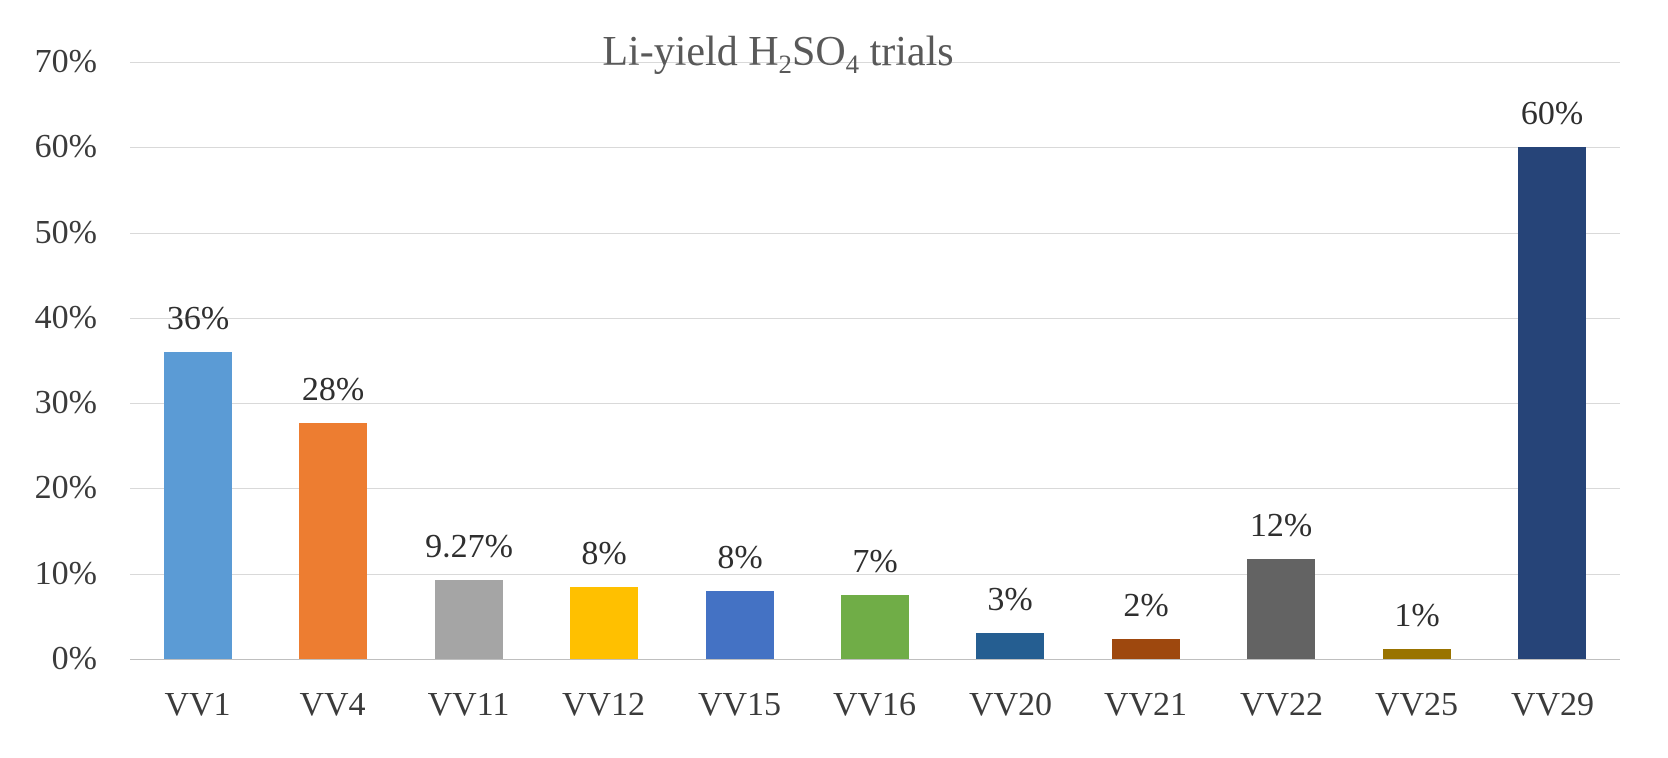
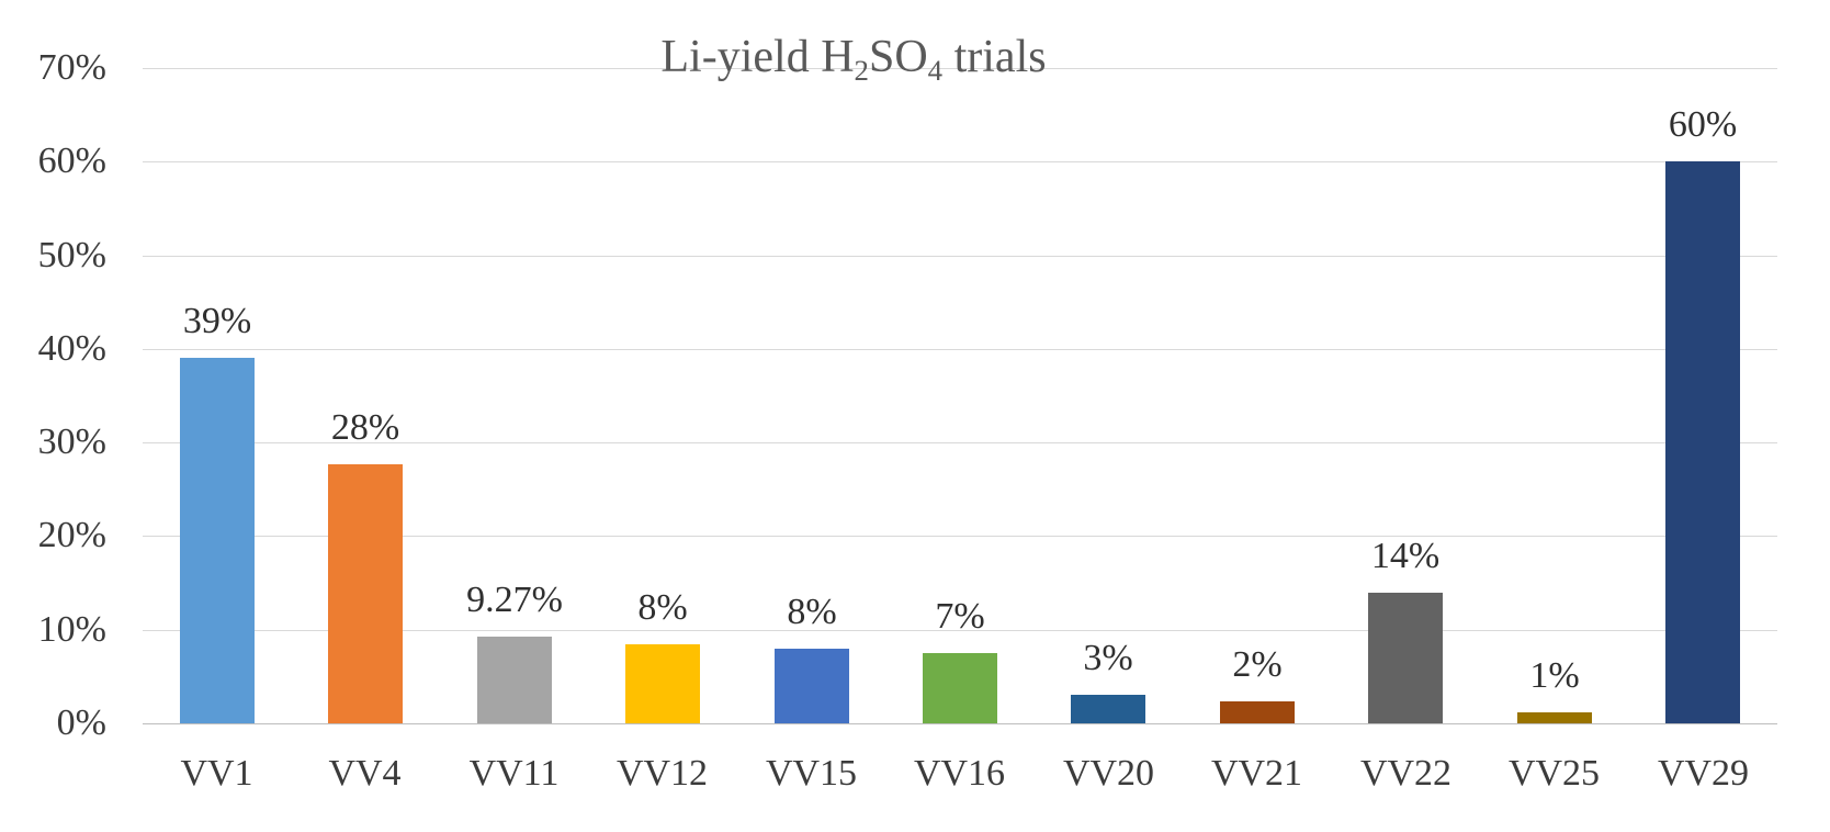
VV1: 36% -> 39%
VV22: 12% -> 14%
